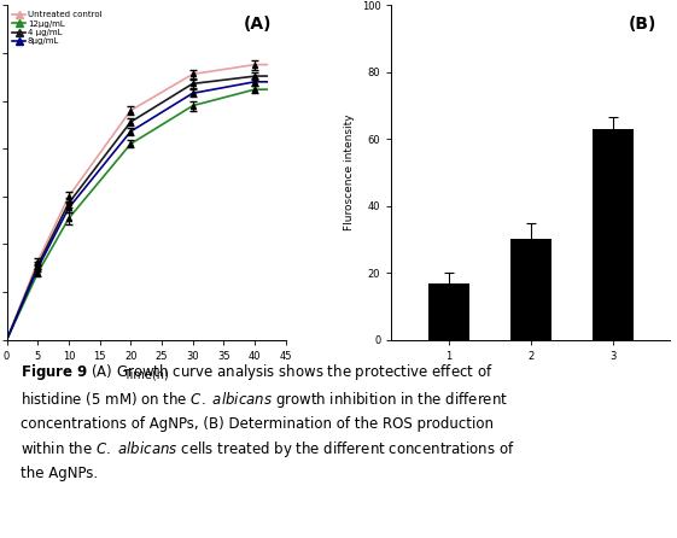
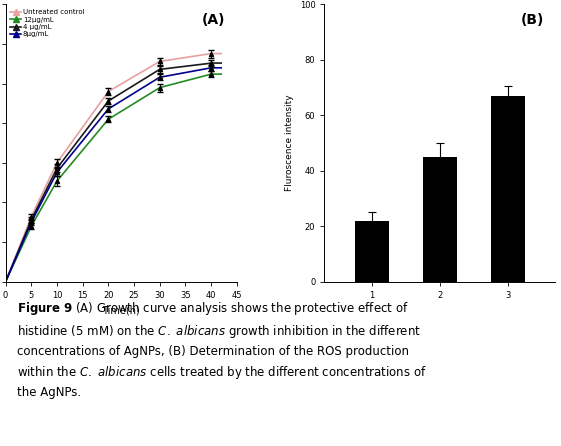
1: 17 -> 22
2: 30 -> 45
3: 63 -> 67
